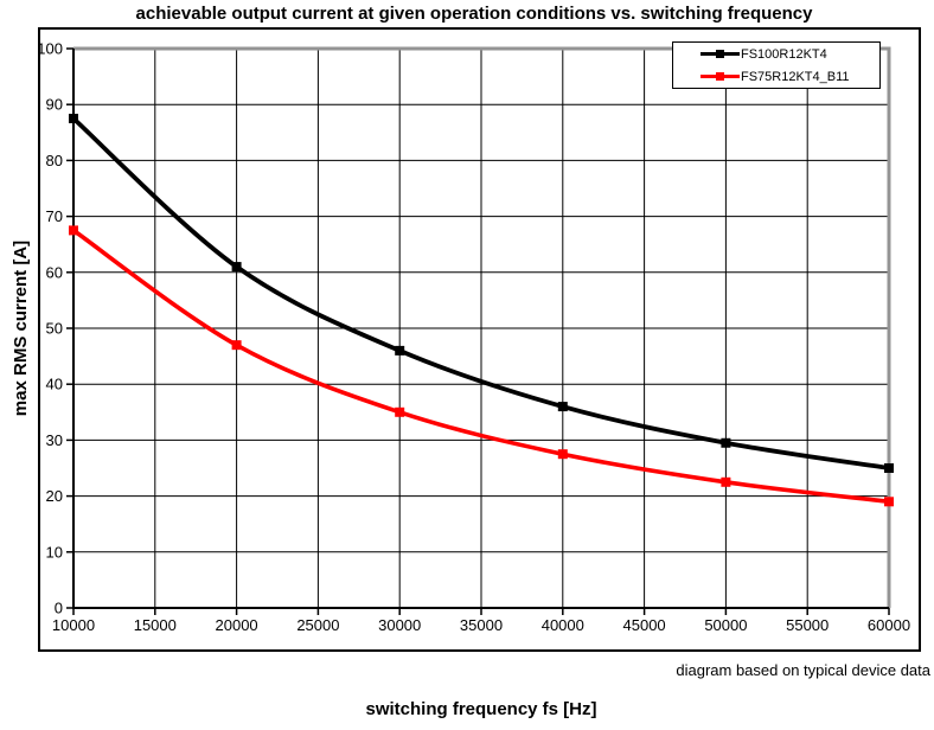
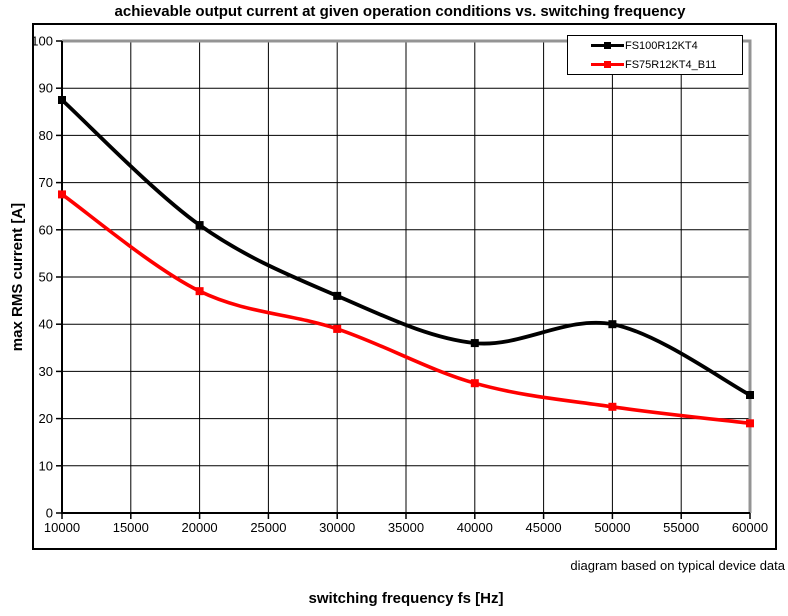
FS75R12KT4_B11/30000: 35 -> 39
FS100R12KT4/50000: 30 -> 40
